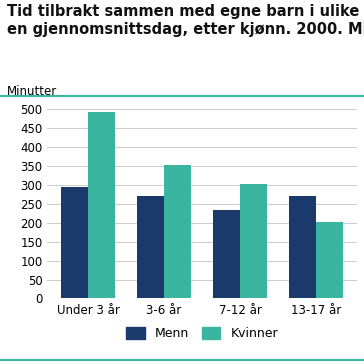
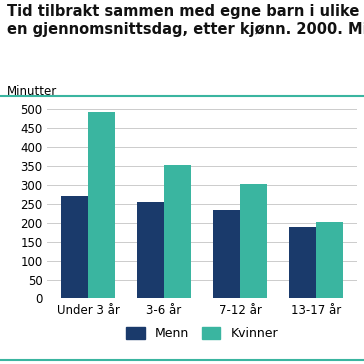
Menn/Under 3 år: 295 -> 270
Menn/3-6 år: 270 -> 255
Menn/13-17 år: 270 -> 188
